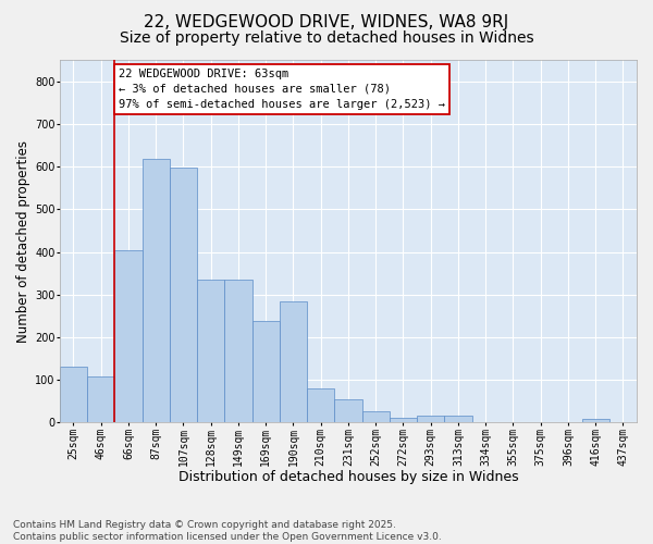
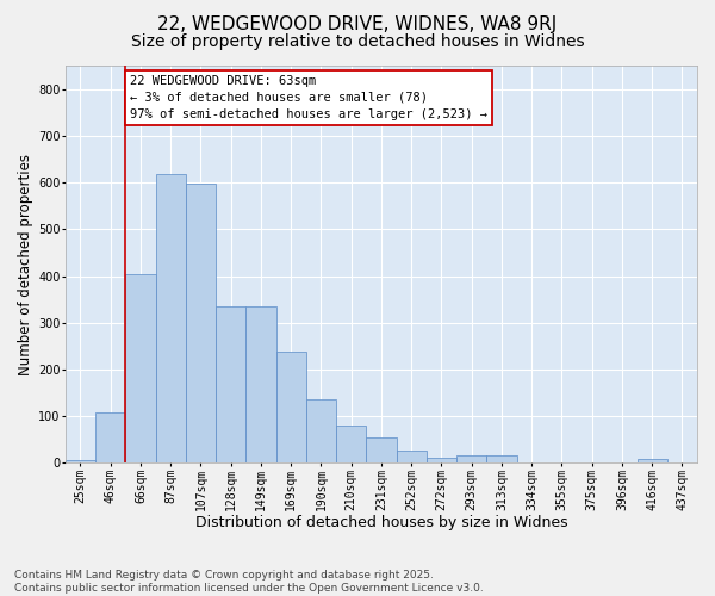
25sqm: 130 -> 7
190sqm: 285 -> 137
